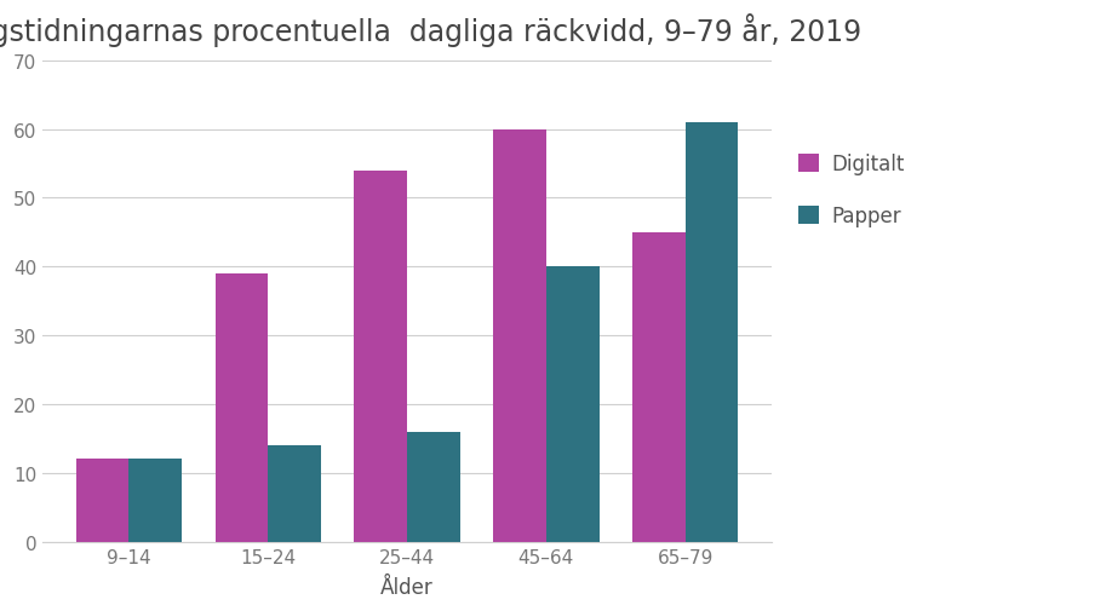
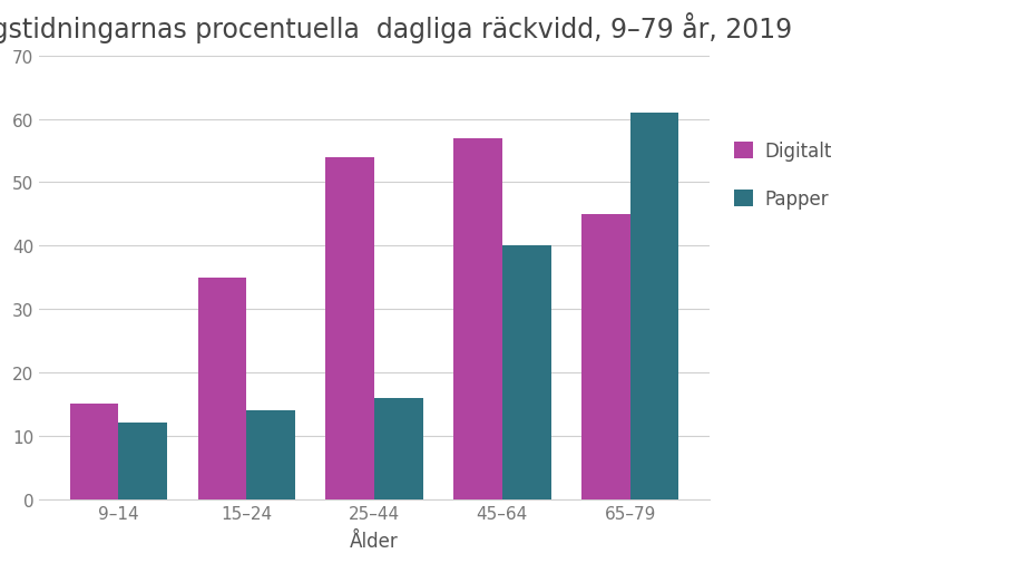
Digitalt/9–14: 12 -> 15
Digitalt/15–24: 39 -> 35
Digitalt/45–64: 60 -> 57
